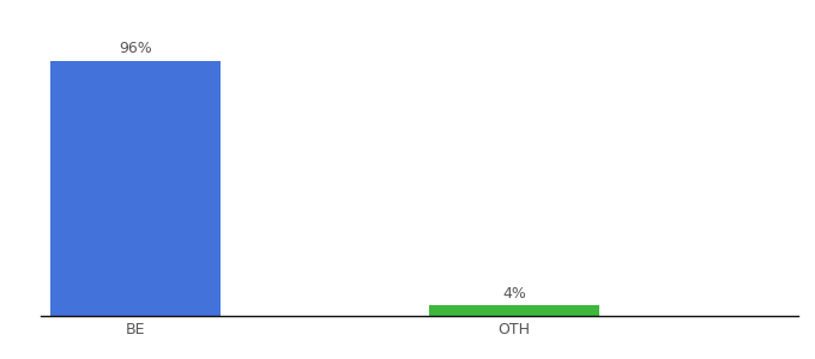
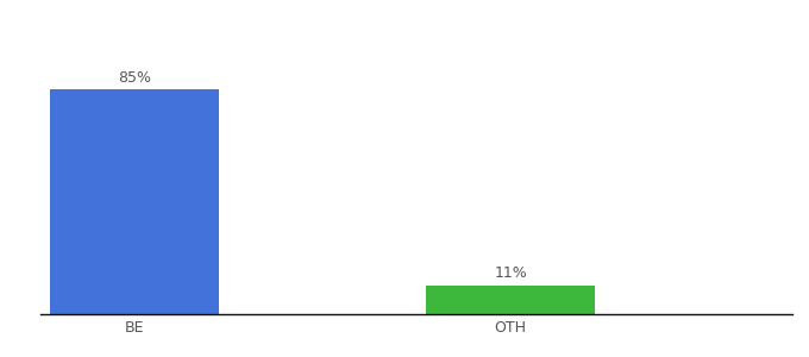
BE: 96% -> 85%
OTH: 4% -> 11%
